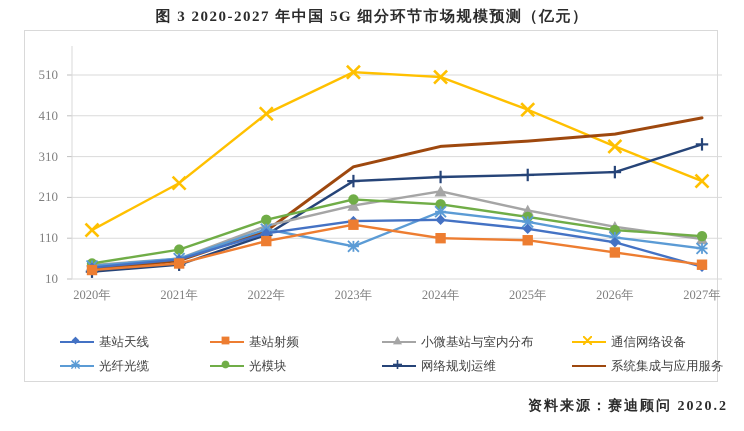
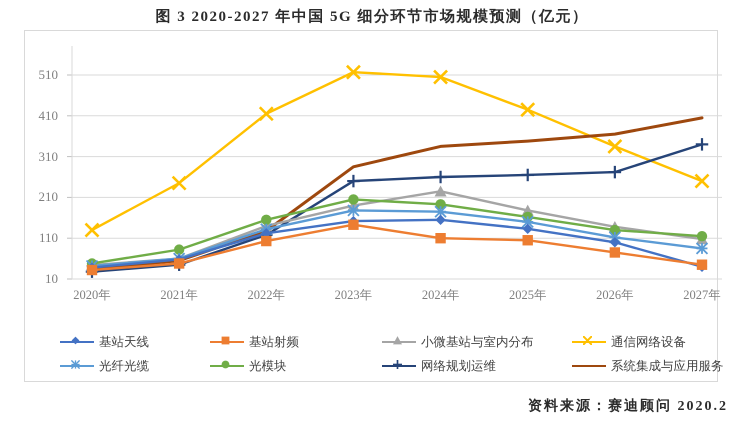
光纤光缆/2023年: 90 -> 180
